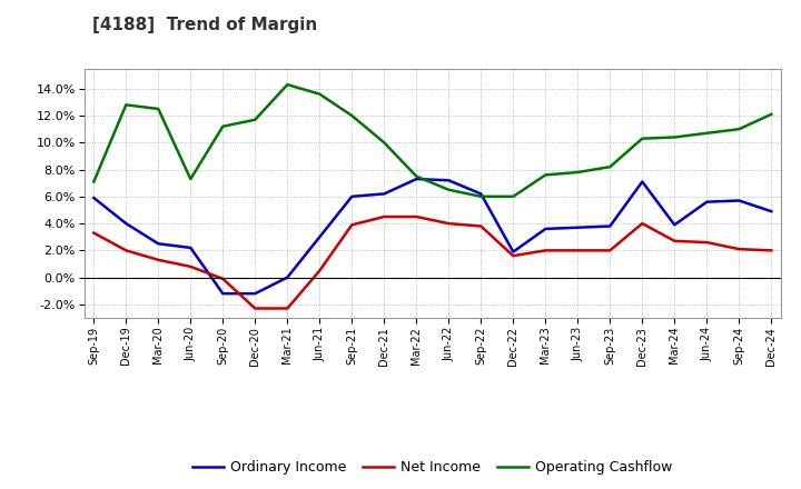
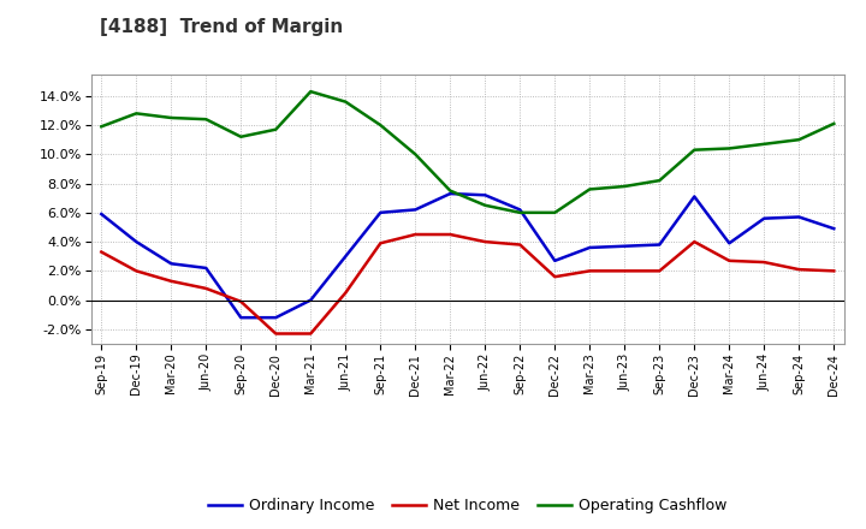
Operating Cashflow/Sep-19: 7.1% -> 11.9%
Operating Cashflow/Jun-20: 7.3% -> 12.4%
Ordinary Income/Dec-22: 1.9% -> 2.7%
